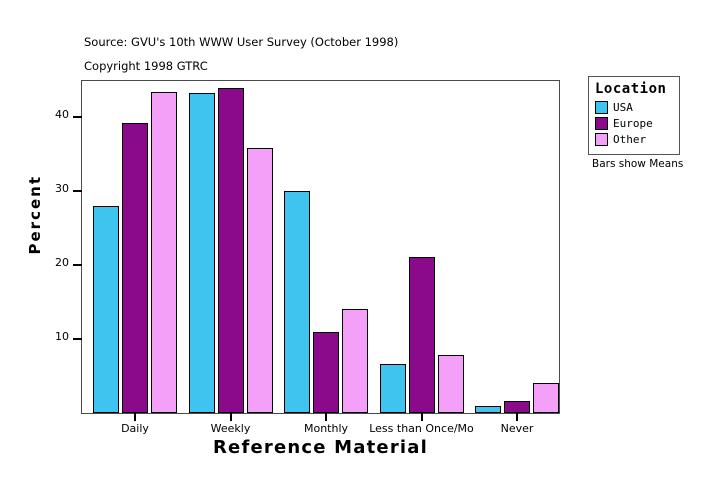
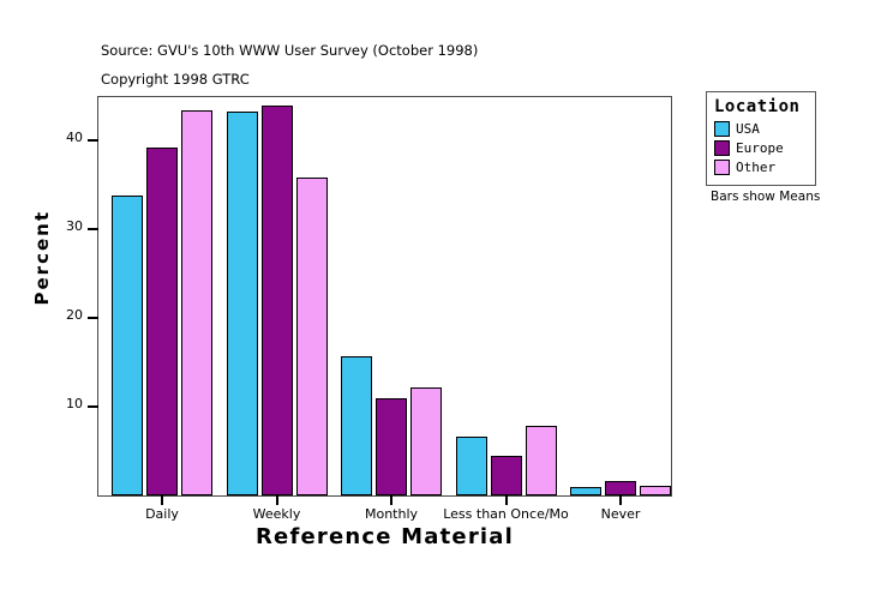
USA/Daily: 28 -> 34
USA/Monthly: 30 -> 16
Other/Monthly: 14 -> 12
Europe/Less than Once/Mo: 21 -> 4
Other/Never: 4 -> 1
